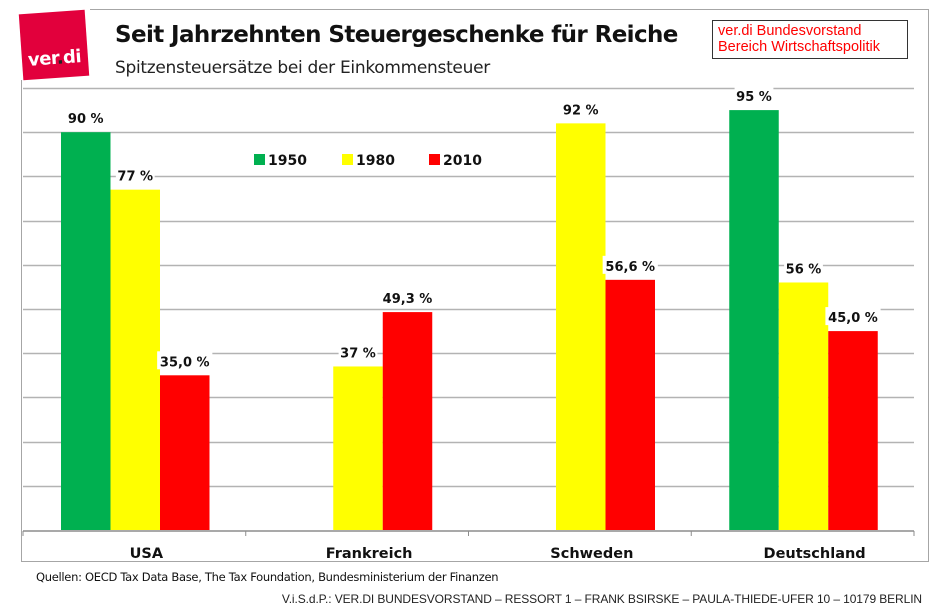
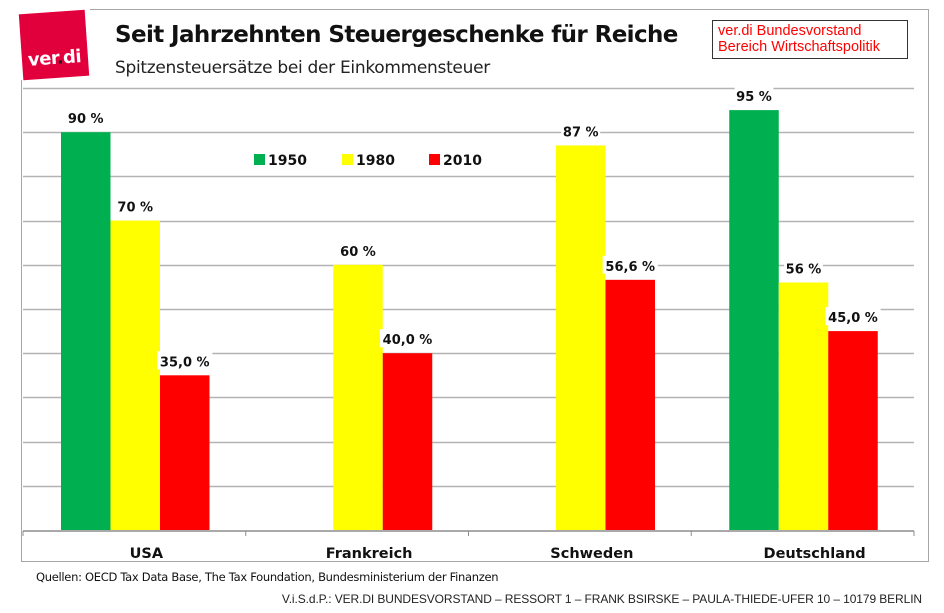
1980/USA: 77 -> 70
1980/Frankreich: 37 -> 60
2010/Frankreich: 49,3 -> 40,0
1980/Schweden: 92 -> 87
